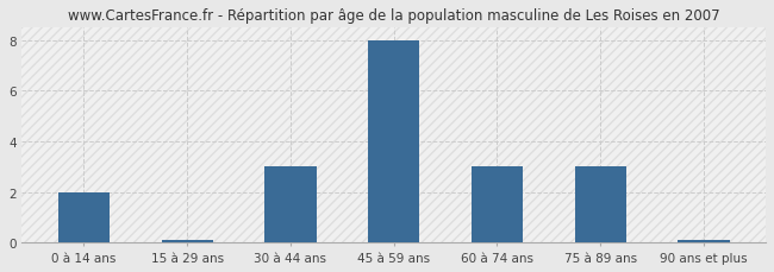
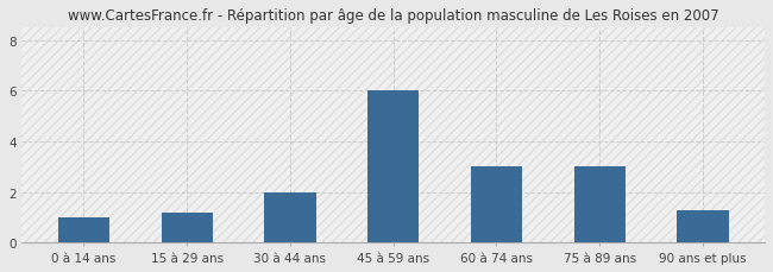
0 à 14 ans: 2.0 -> 1.0
15 à 29 ans: 0.1 -> 1.2
30 à 44 ans: 3.0 -> 2.0
45 à 59 ans: 8.0 -> 6.0
90 ans et plus: 0.1 -> 1.3
